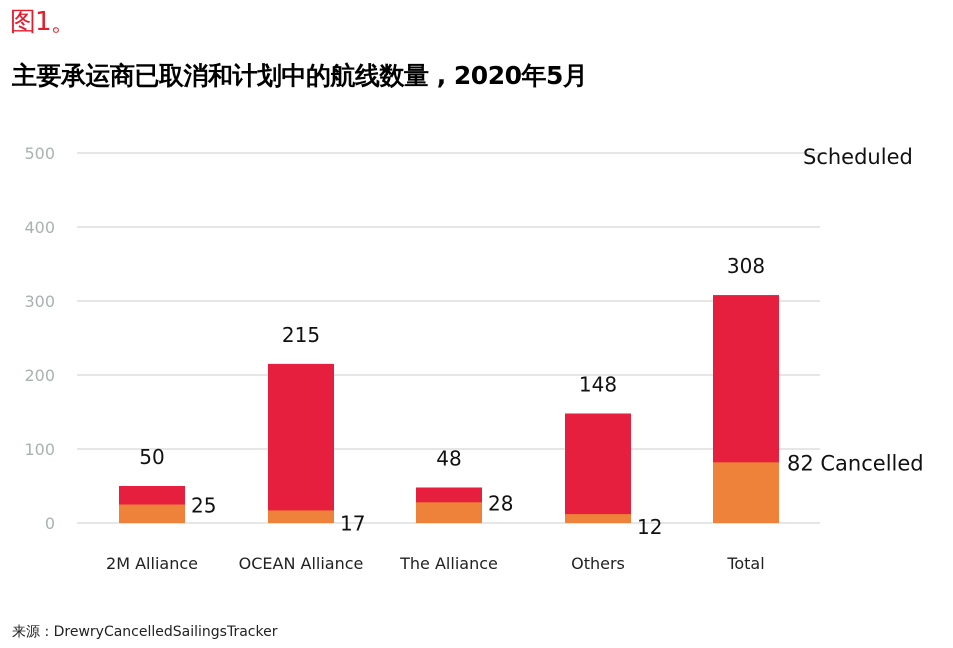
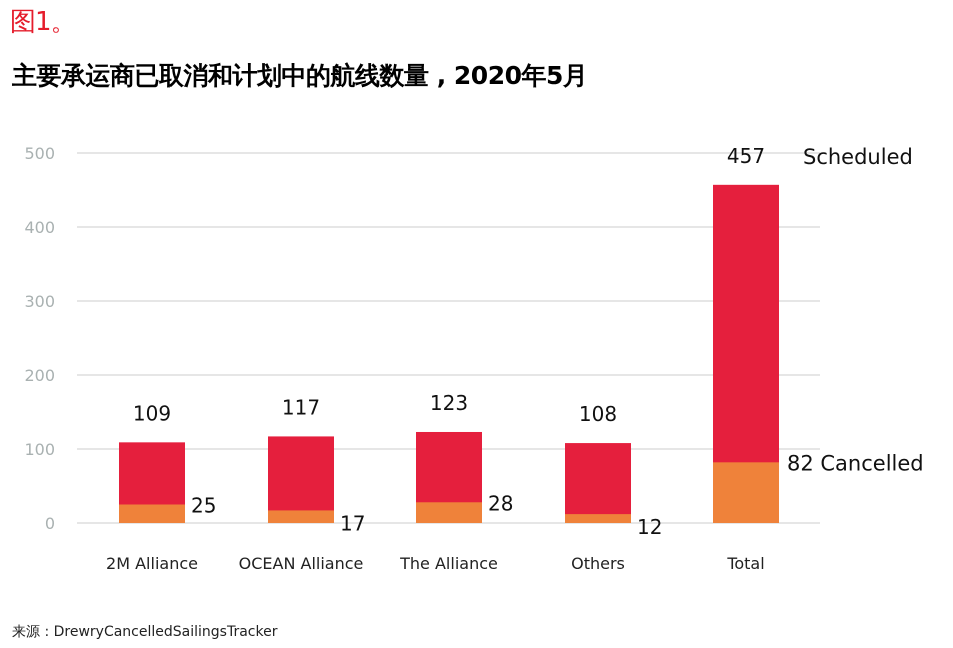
Scheduled/2M Alliance: 50 -> 109
Scheduled/OCEAN Alliance: 215 -> 117
Scheduled/The Alliance: 48 -> 123
Scheduled/Others: 148 -> 108
Scheduled/Total: 308 -> 457
